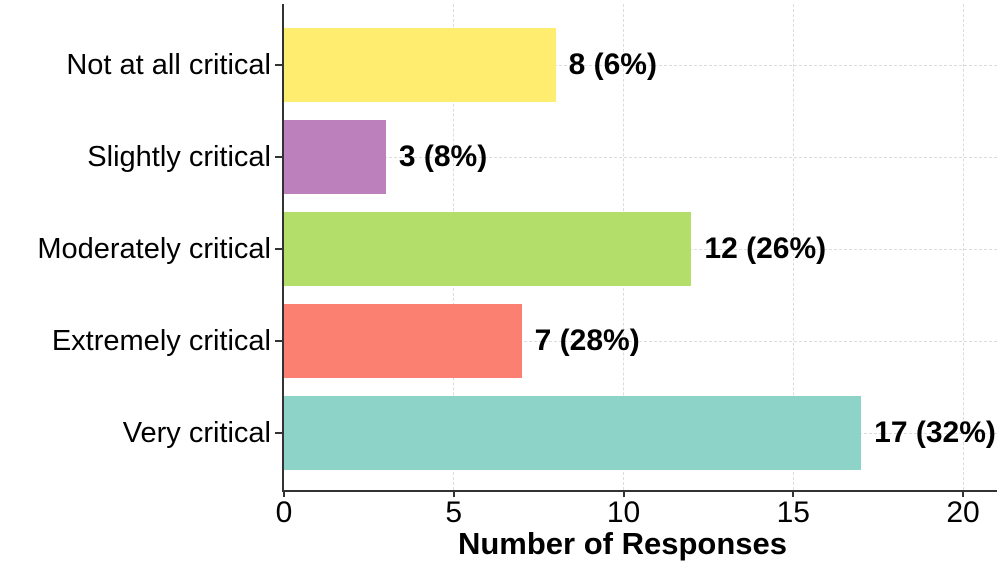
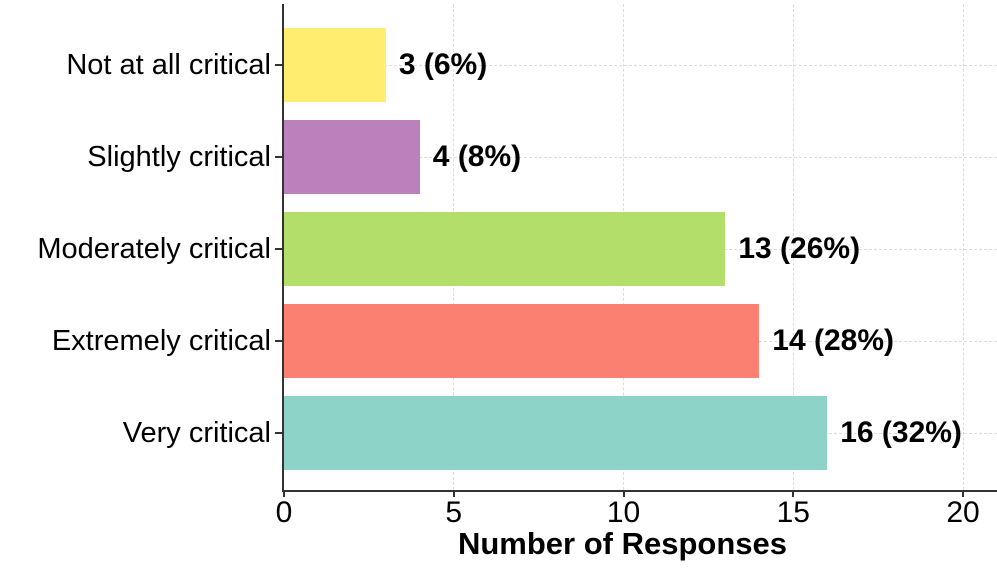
Not at all critical: 8 -> 3
Slightly critical: 3 -> 4
Moderately critical: 12 -> 13
Extremely critical: 7 -> 14
Very critical: 17 -> 16
